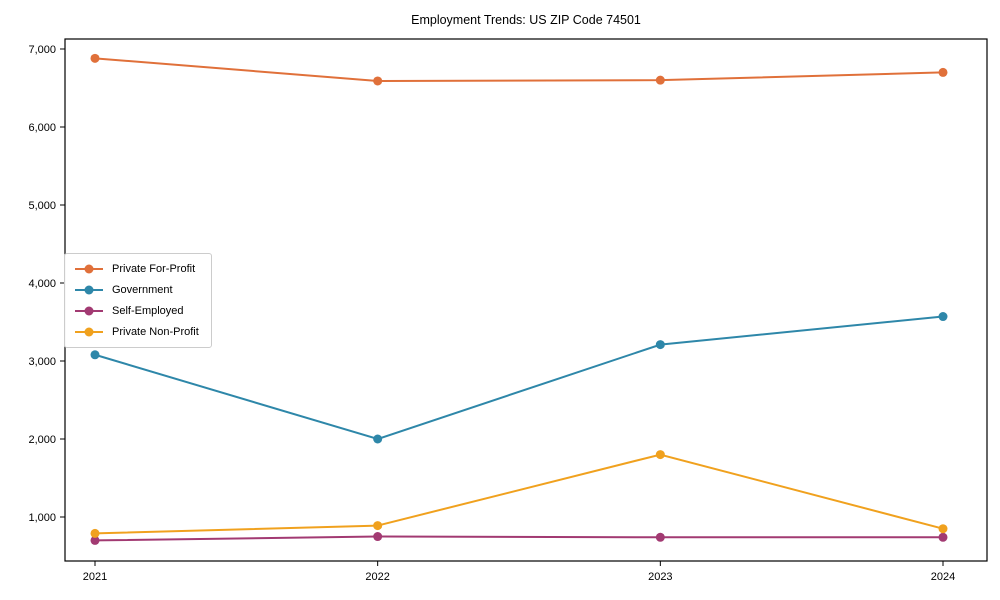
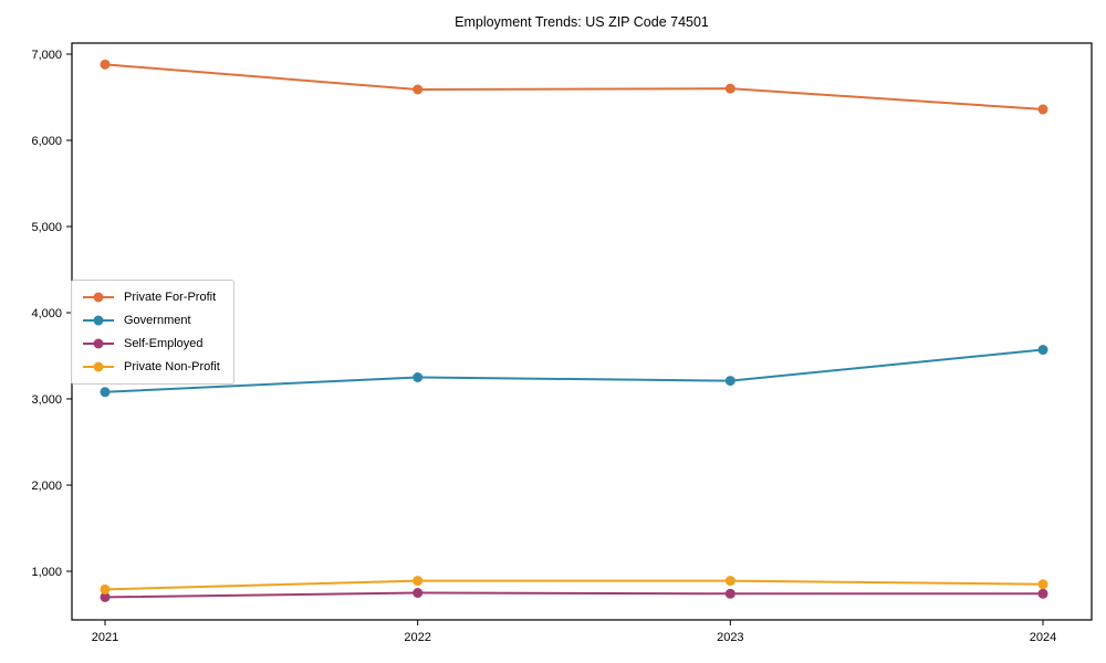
Government/2022: 2000 -> 3200
Private Non-Profit/2023: 1800 -> 900
Private For-Profit/2024: 6700 -> 6400
